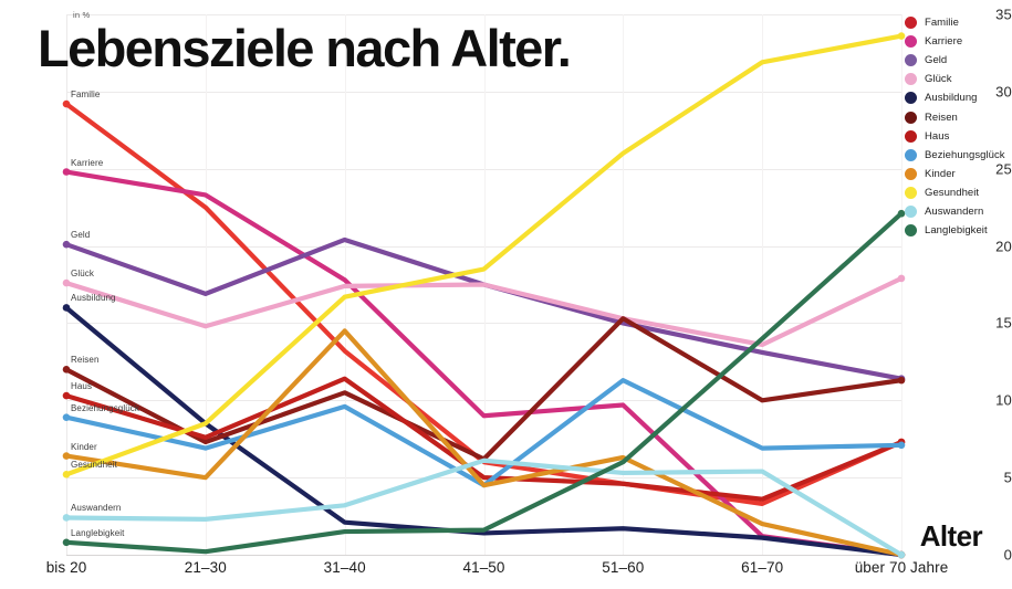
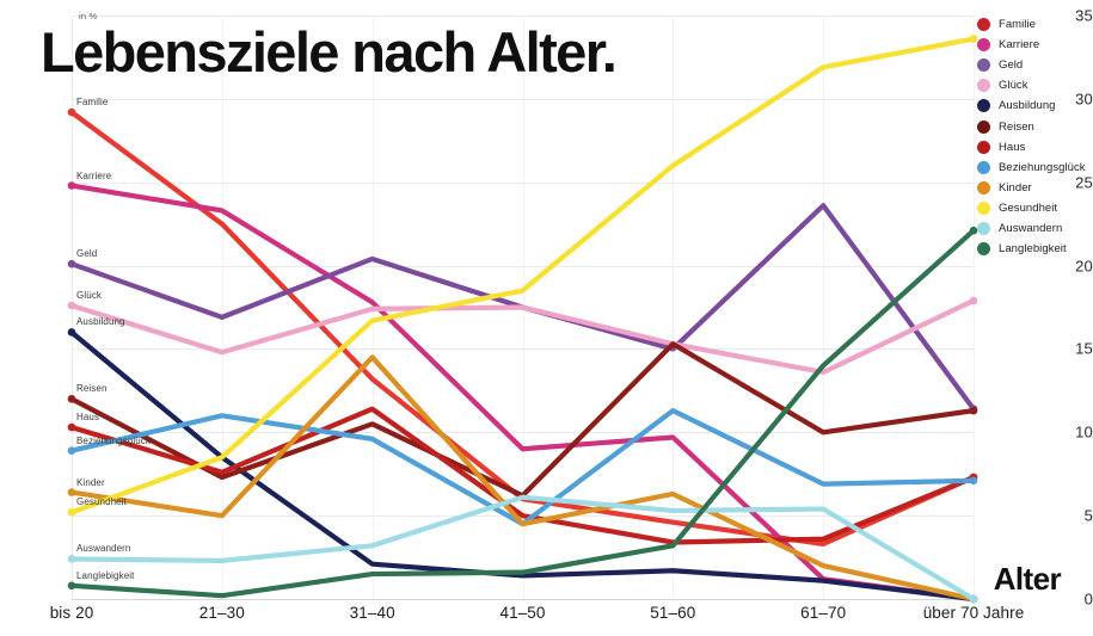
Beziehungsglück/21–30: 6.9 -> 11.0
Haus/51–60: 4.6 -> 3.4
Langlebigkeit/51–60: 6.0 -> 3.2
Geld/61–70: 13.1 -> 23.6
